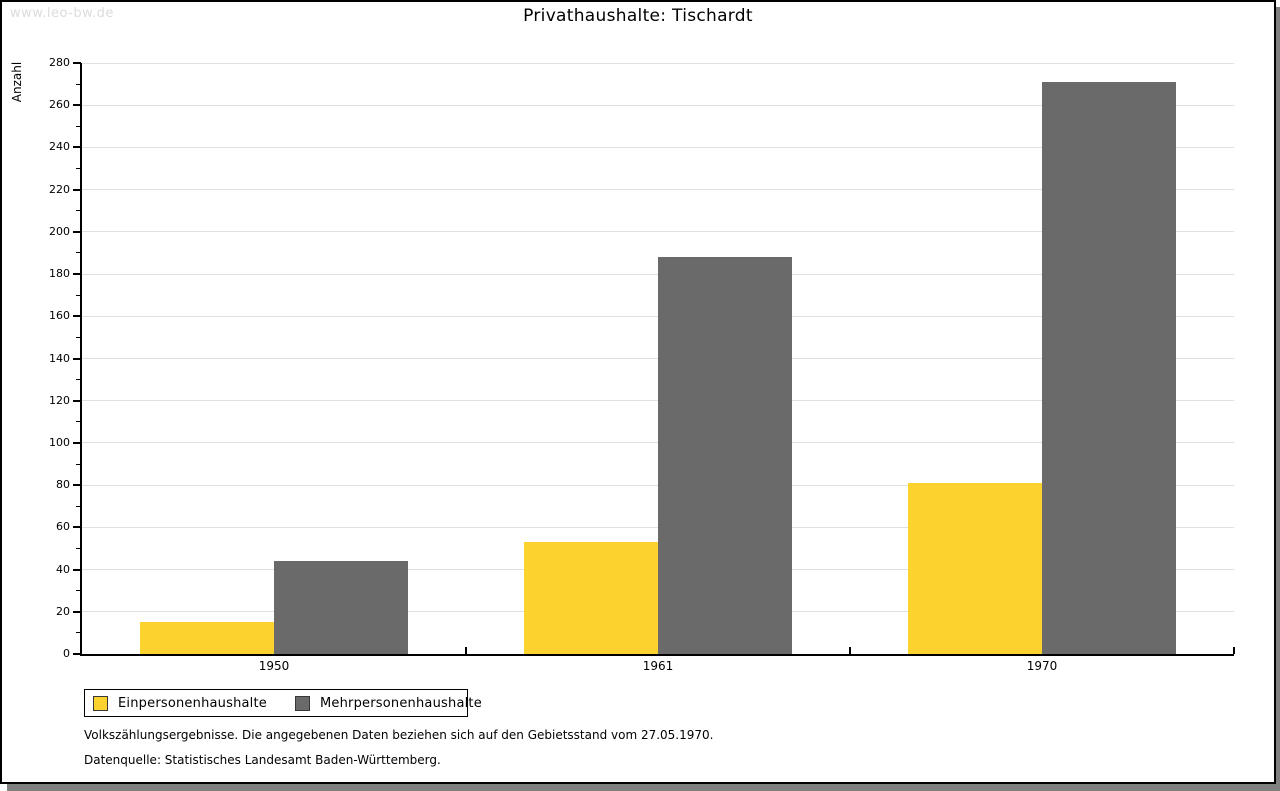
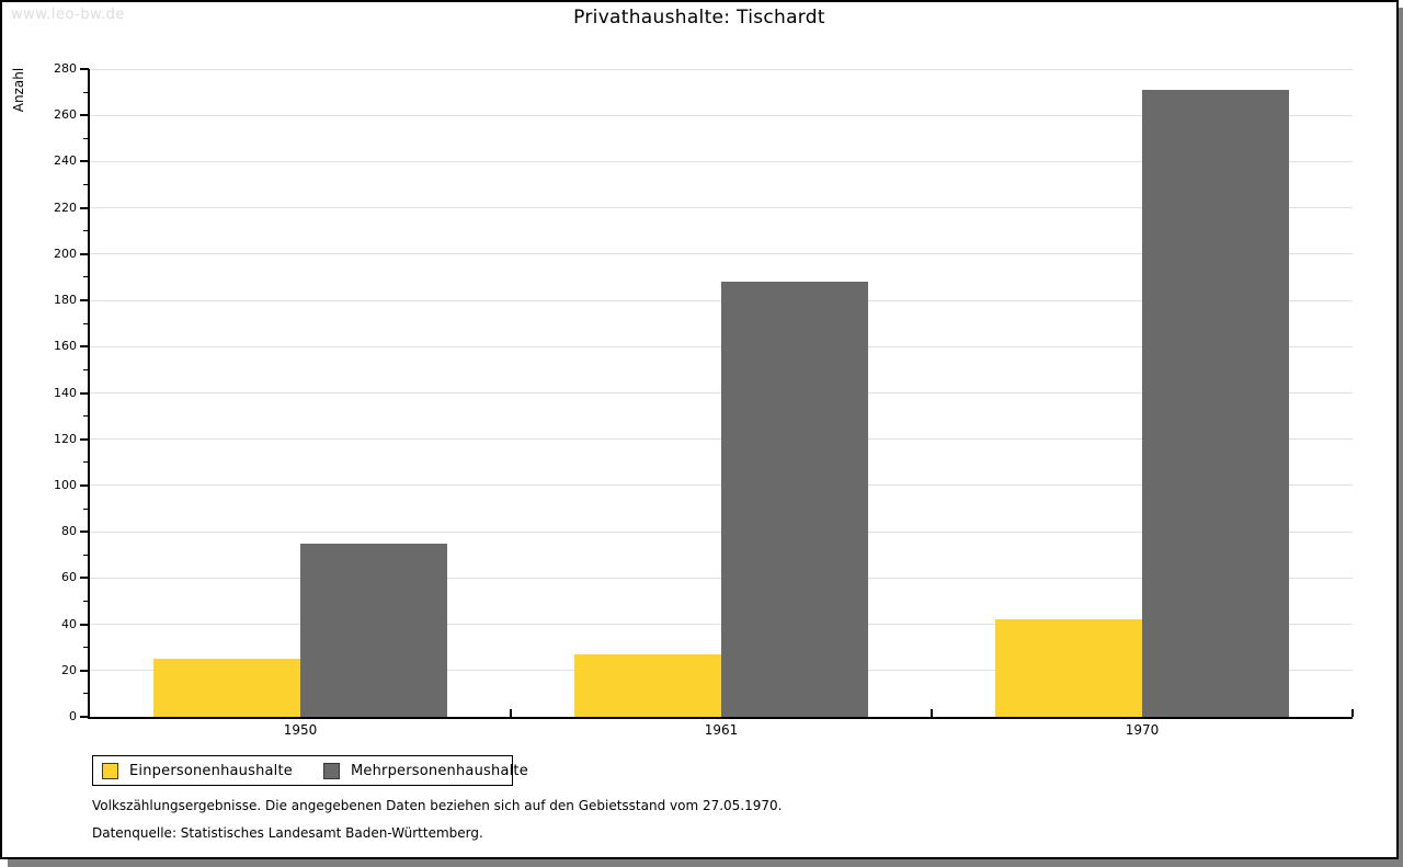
Einpersonenhaushalte/1950: 15 -> 25
Mehrpersonenhaushalte/1950: 44 -> 75
Einpersonenhaushalte/1961: 53 -> 27
Einpersonenhaushalte/1970: 81 -> 42
